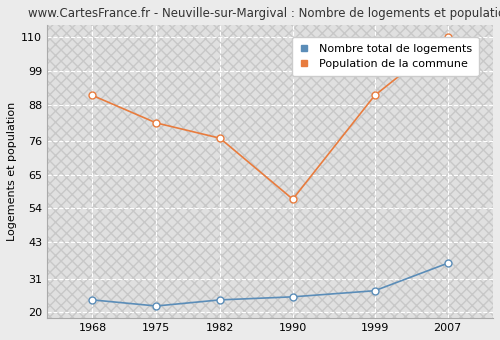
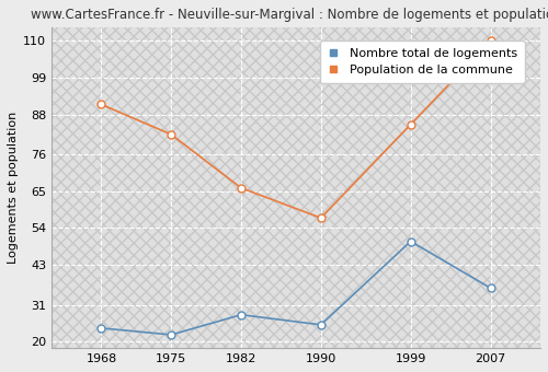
Nombre total de logements/1982: 24 -> 28
Population de la commune/1982: 77 -> 66
Nombre total de logements/1999: 27 -> 50
Population de la commune/1999: 91 -> 85
